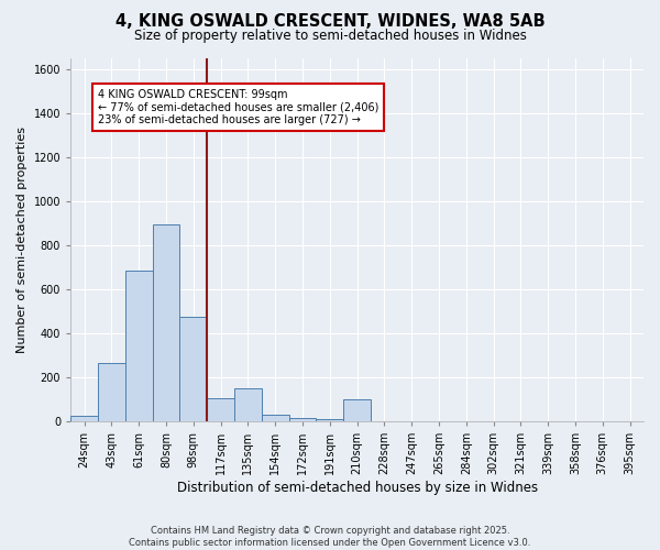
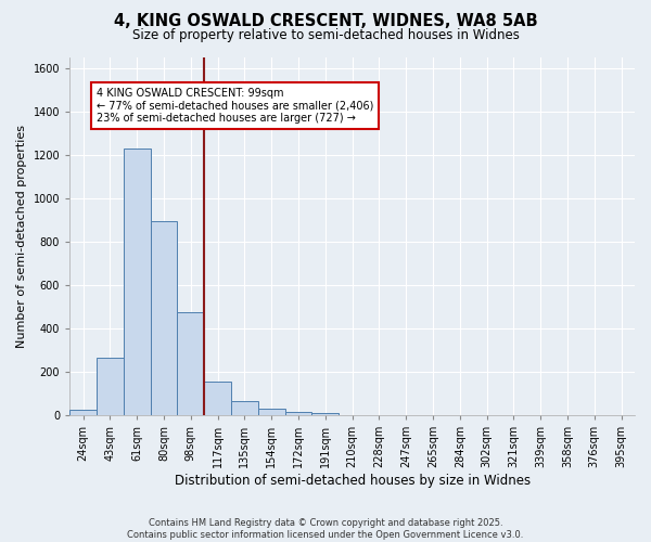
61sqm: 685 -> 1230
117sqm: 105 -> 155
135sqm: 150 -> 65
210sqm: 100 -> 2
